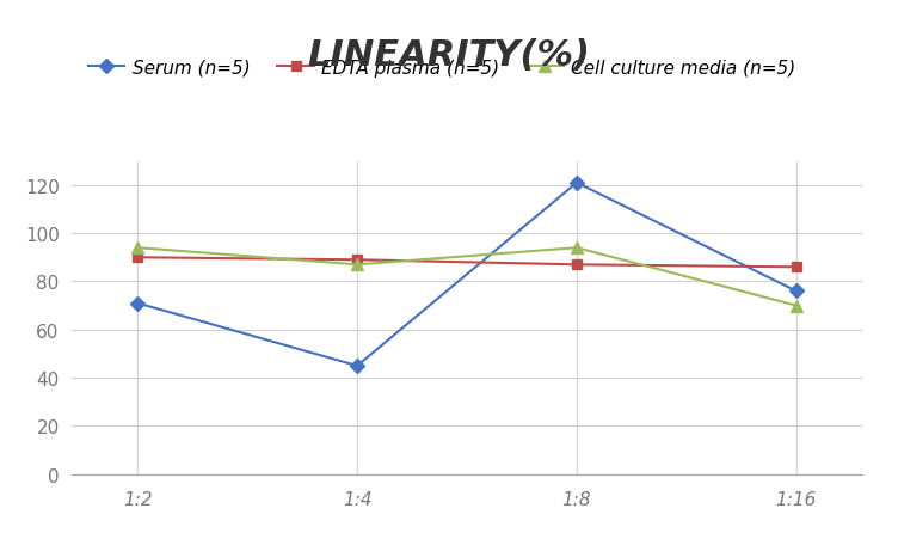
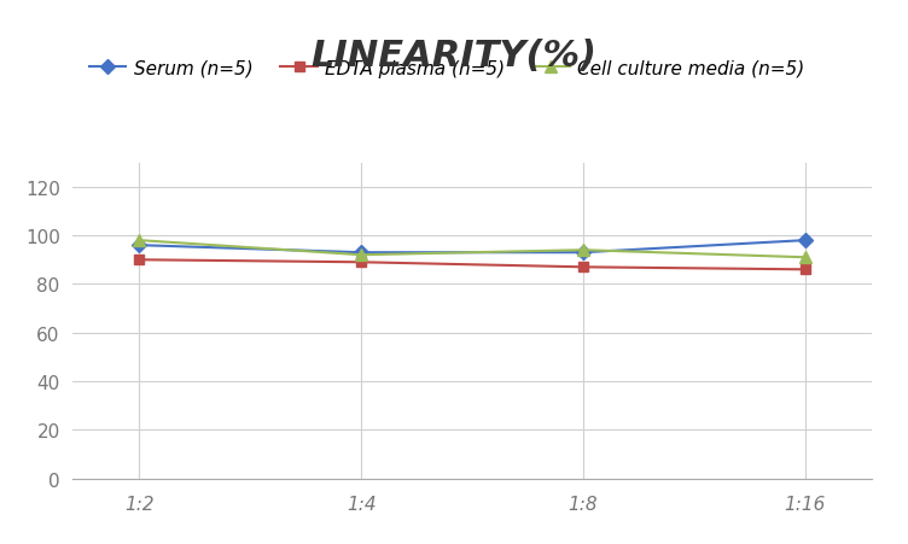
Serum (n=5)/1:2: 71 -> 96
Cell culture media (n=5)/1:2: 94 -> 98
Serum (n=5)/1:4: 45 -> 93
Cell culture media (n=5)/1:4: 87 -> 92
Serum (n=5)/1:8: 121 -> 93
Serum (n=5)/1:16: 76 -> 98
Cell culture media (n=5)/1:16: 70 -> 91
